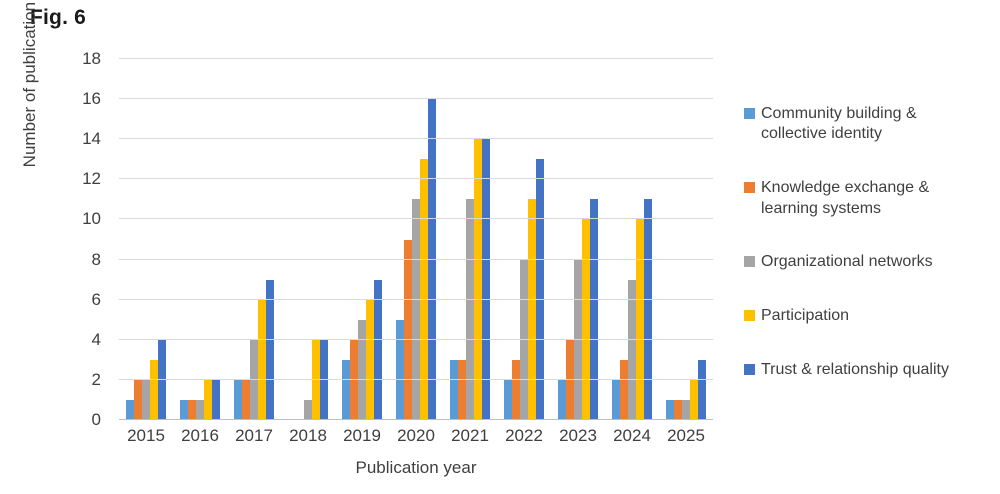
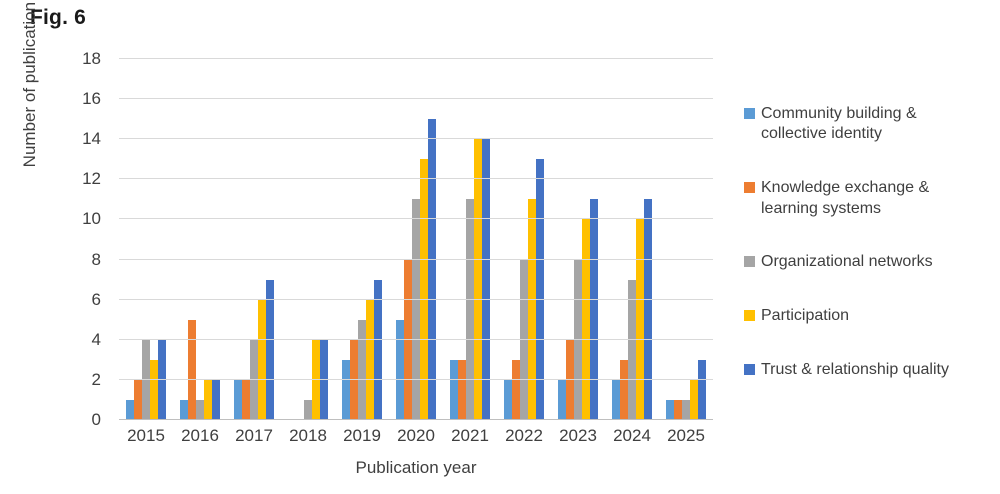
Organizational networks/2015: 2 -> 4
Knowledge exchange & learning systems/2016: 1 -> 5
Knowledge exchange & learning systems/2020: 9 -> 8
Trust & relationship quality/2020: 16 -> 15
